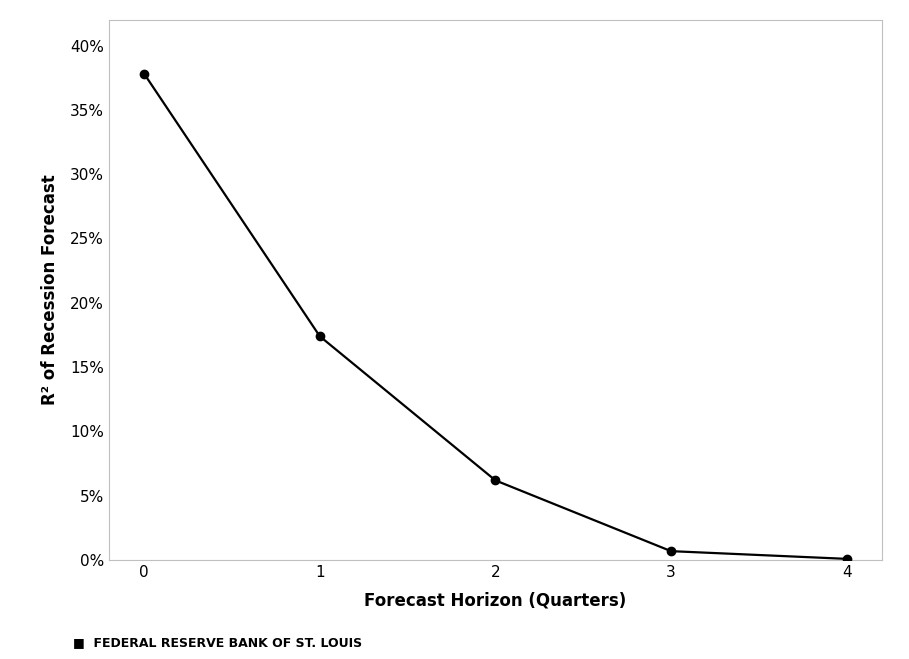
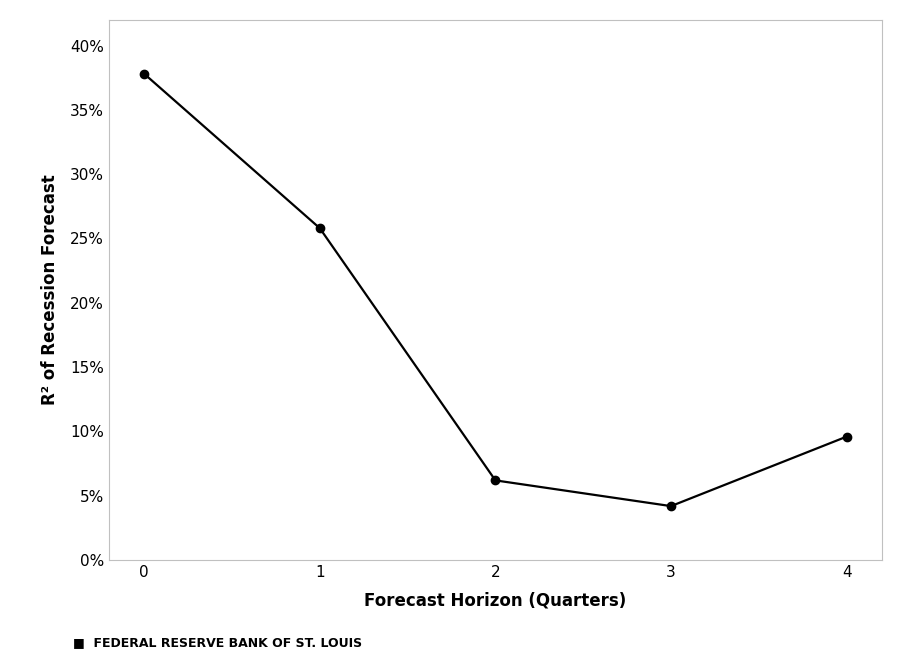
1: 17.4% -> 25.8%
3: 0.7% -> 4.2%
4: 0.1% -> 9.6%
